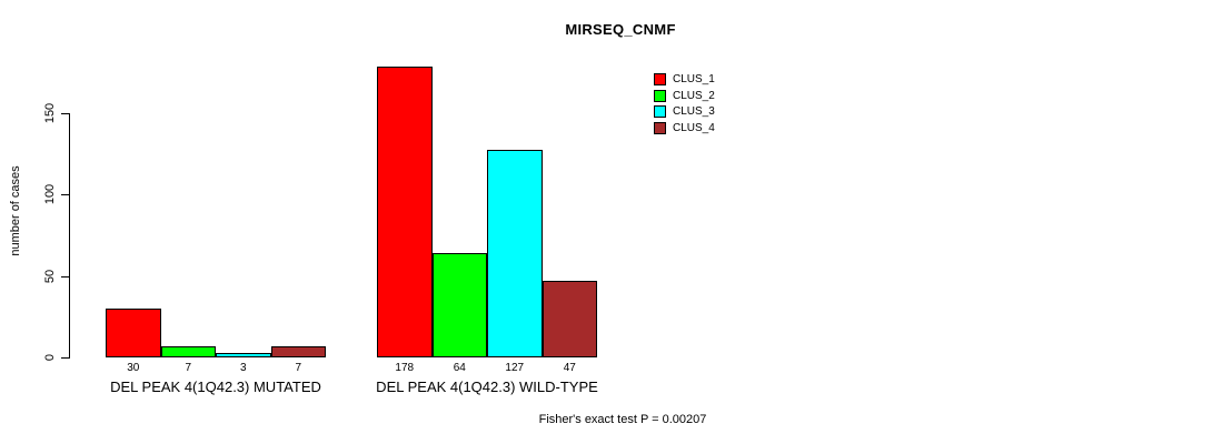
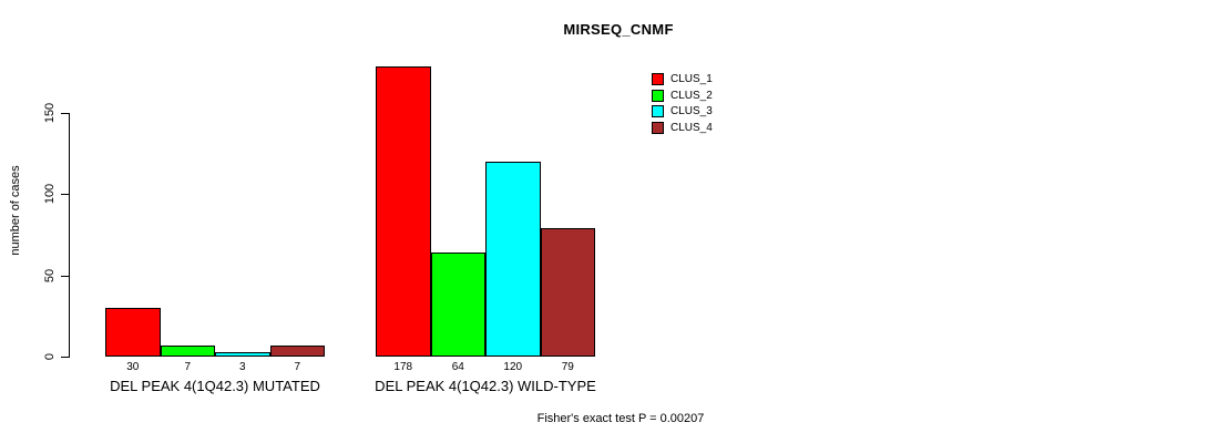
CLUS_3/DEL PEAK 4(1Q42.3) WILD-TYPE: 127 -> 120
CLUS_4/DEL PEAK 4(1Q42.3) WILD-TYPE: 47 -> 79
